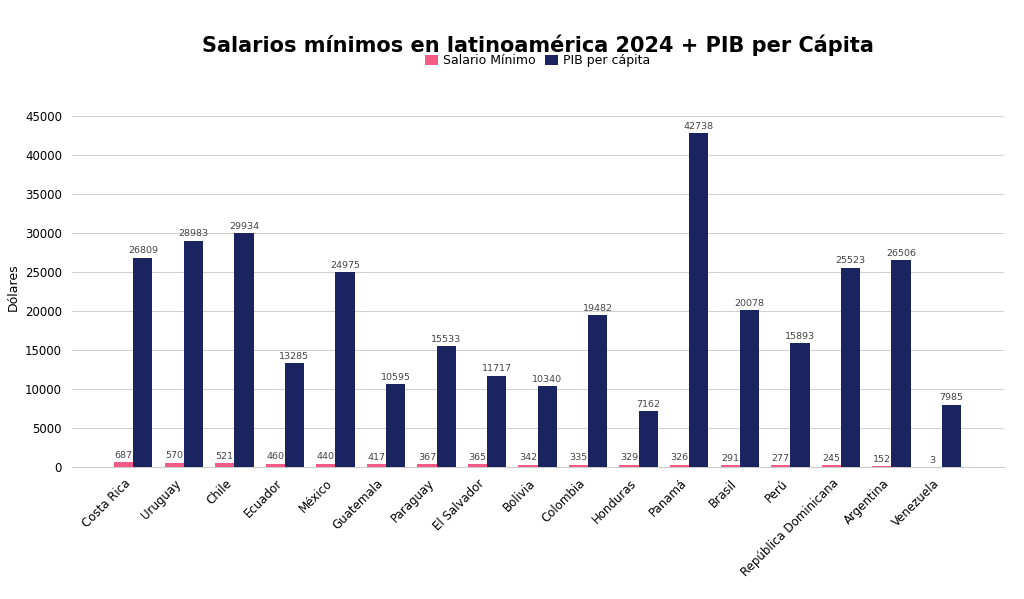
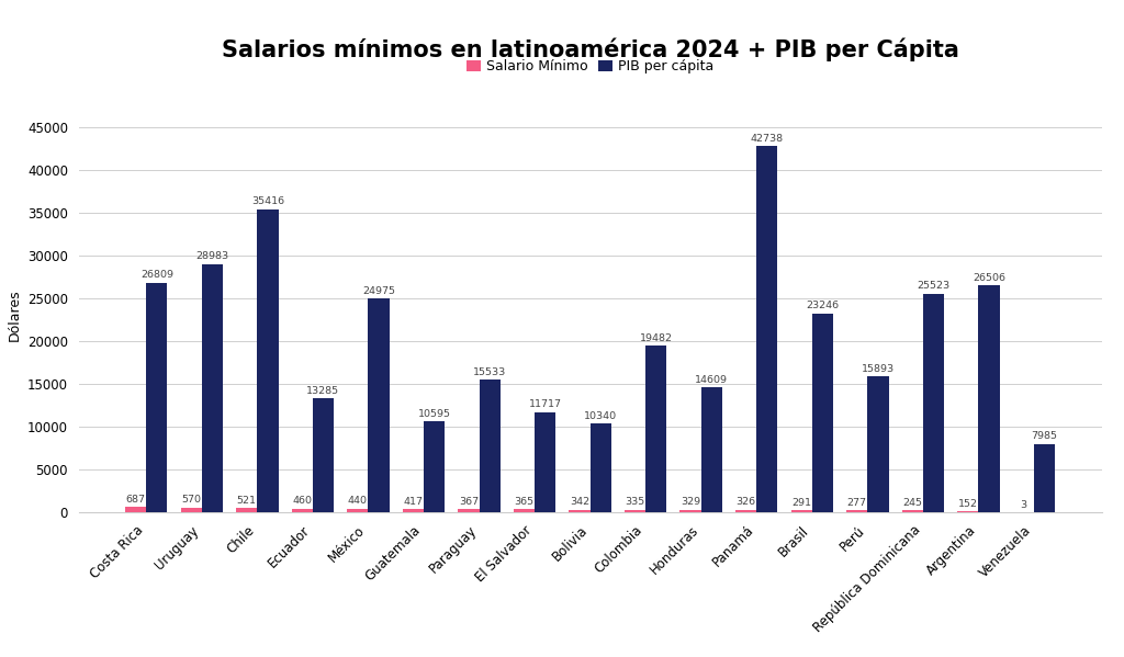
PIB per cápita/Chile: 29934 -> 35416
PIB per cápita/Honduras: 7162 -> 14609
PIB per cápita/Brasil: 20078 -> 23246
